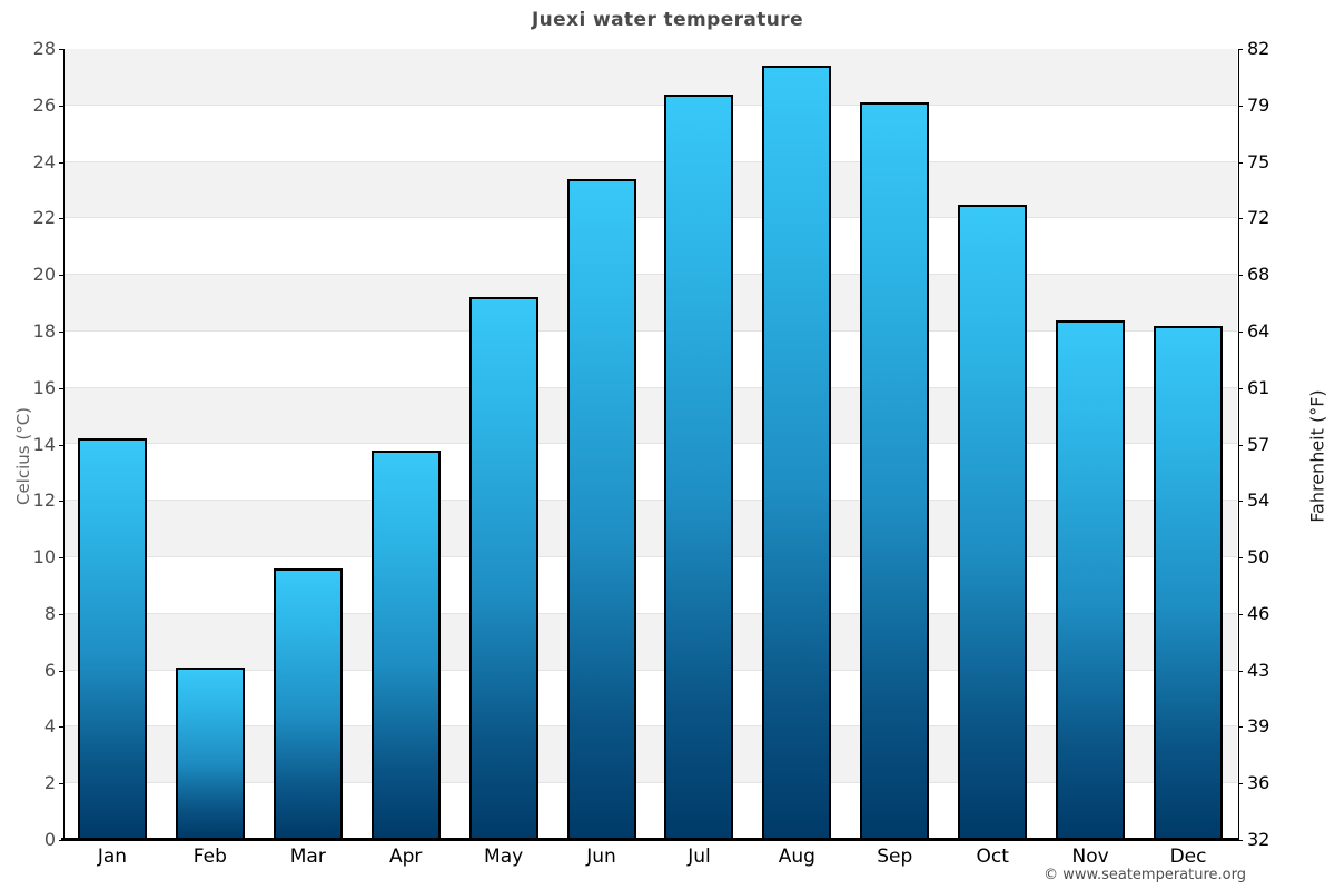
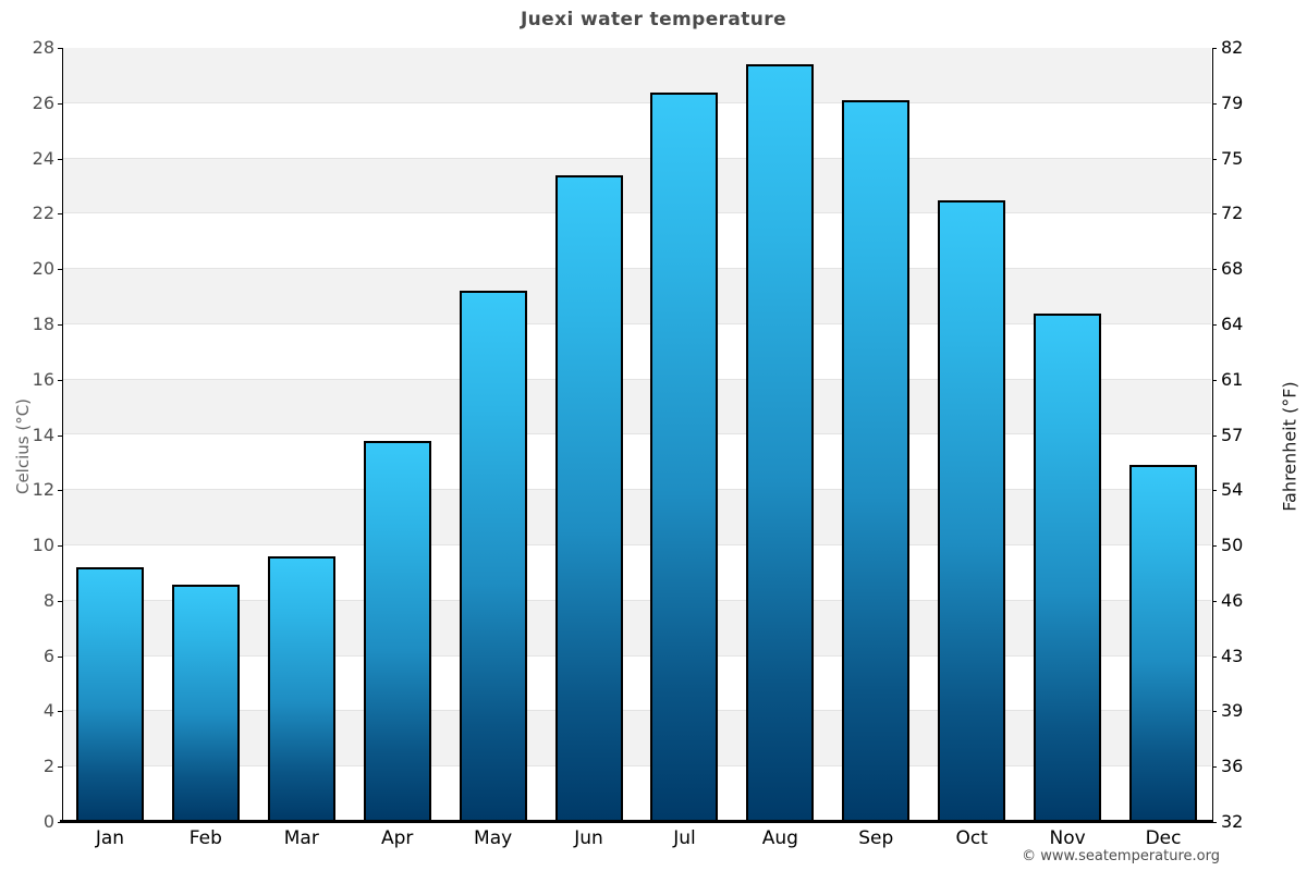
Jan: 14.2 -> 9.2
Feb: 6.1 -> 8.6
Dec: 18.2 -> 12.9
